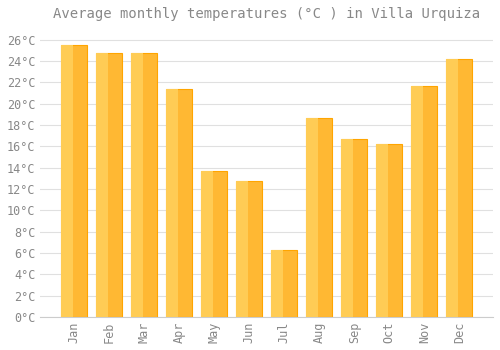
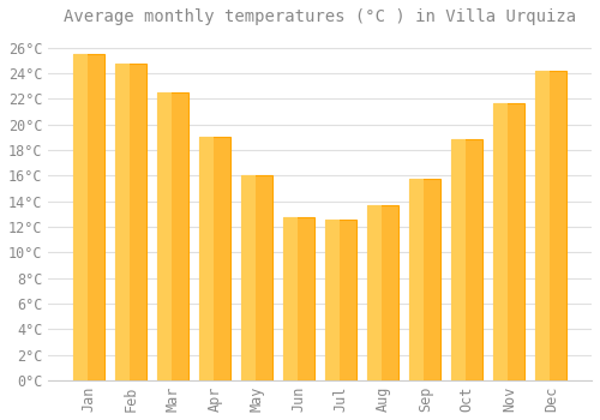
Mar: 24.8°C -> 22.5°C
Apr: 21.4°C -> 19.0°C
May: 13.7°C -> 16.0°C
Jul: 6.3°C -> 12.6°C
Aug: 18.7°C -> 13.7°C
Sep: 16.7°C -> 15.7°C
Oct: 16.2°C -> 18.8°C
